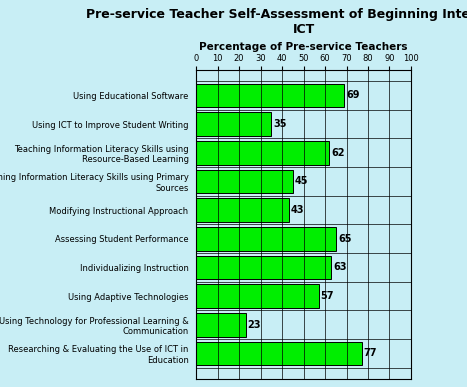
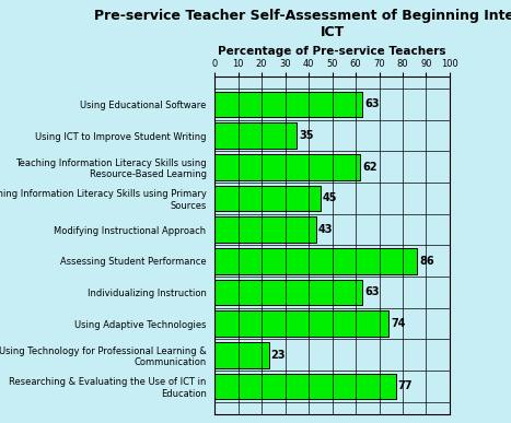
Using Educational Software: 69 -> 63
Assessing Student Performance: 65 -> 86
Using Adaptive Technologies: 57 -> 74
